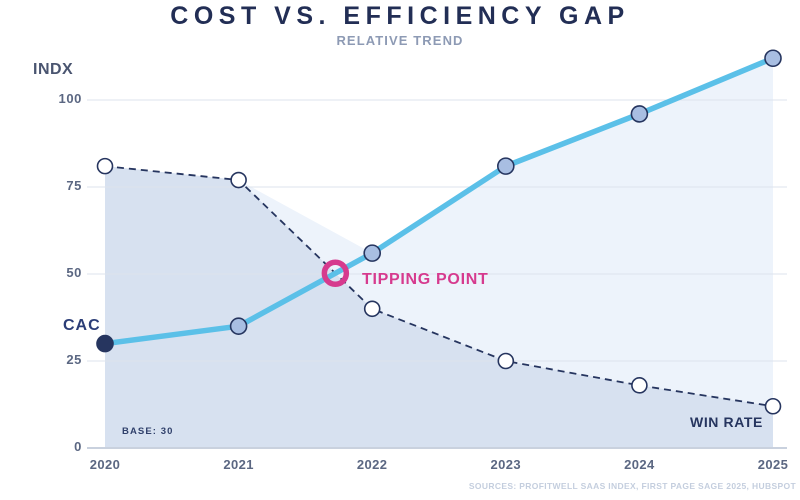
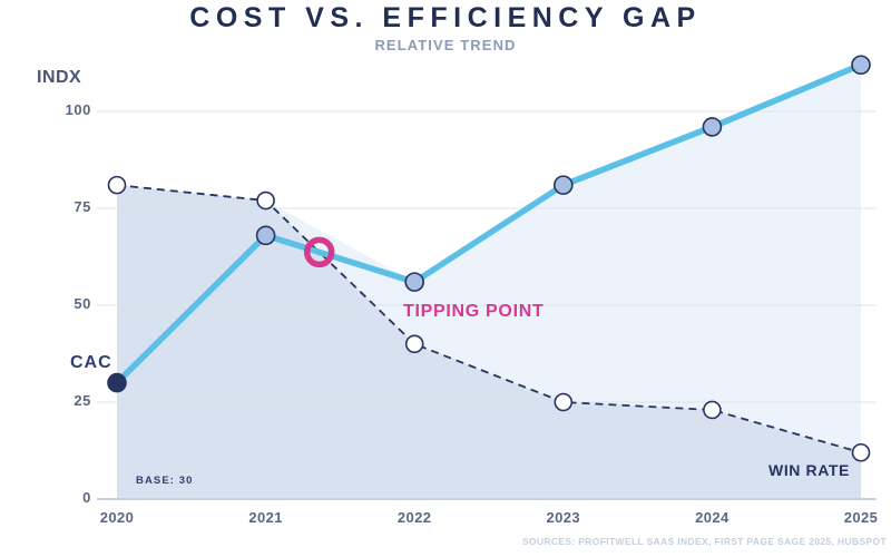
CAC/2021: 35 -> 68
WIN RATE/2024: 18 -> 23
